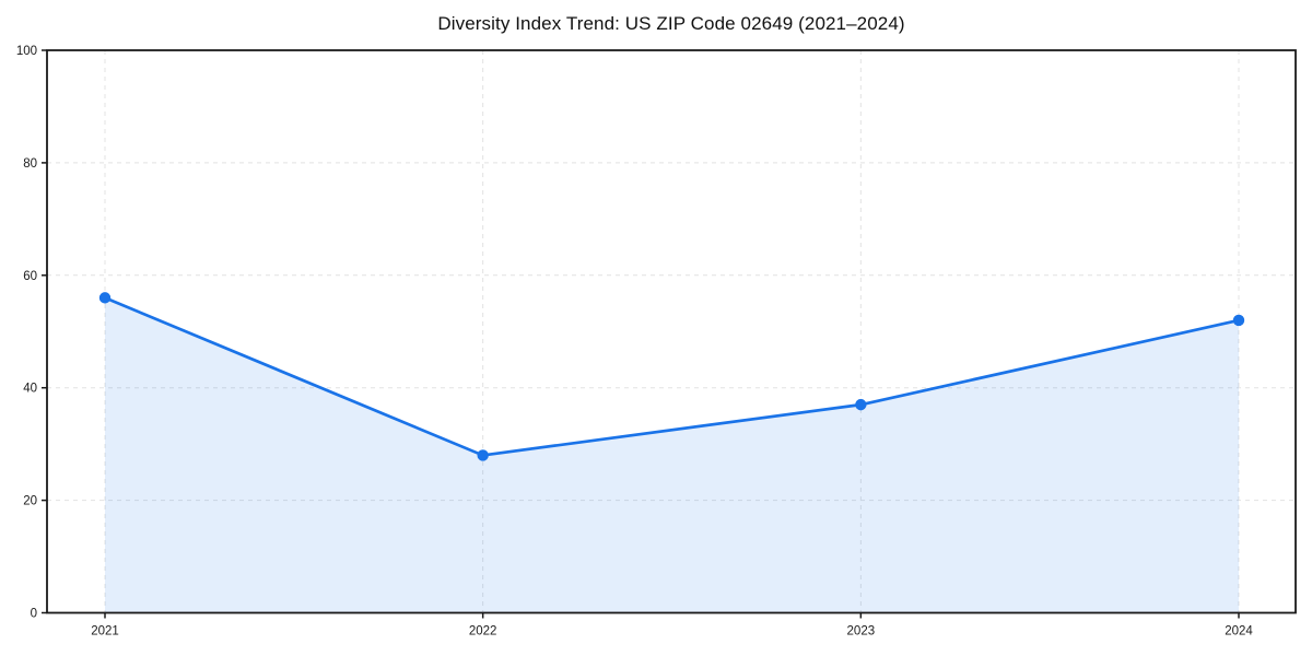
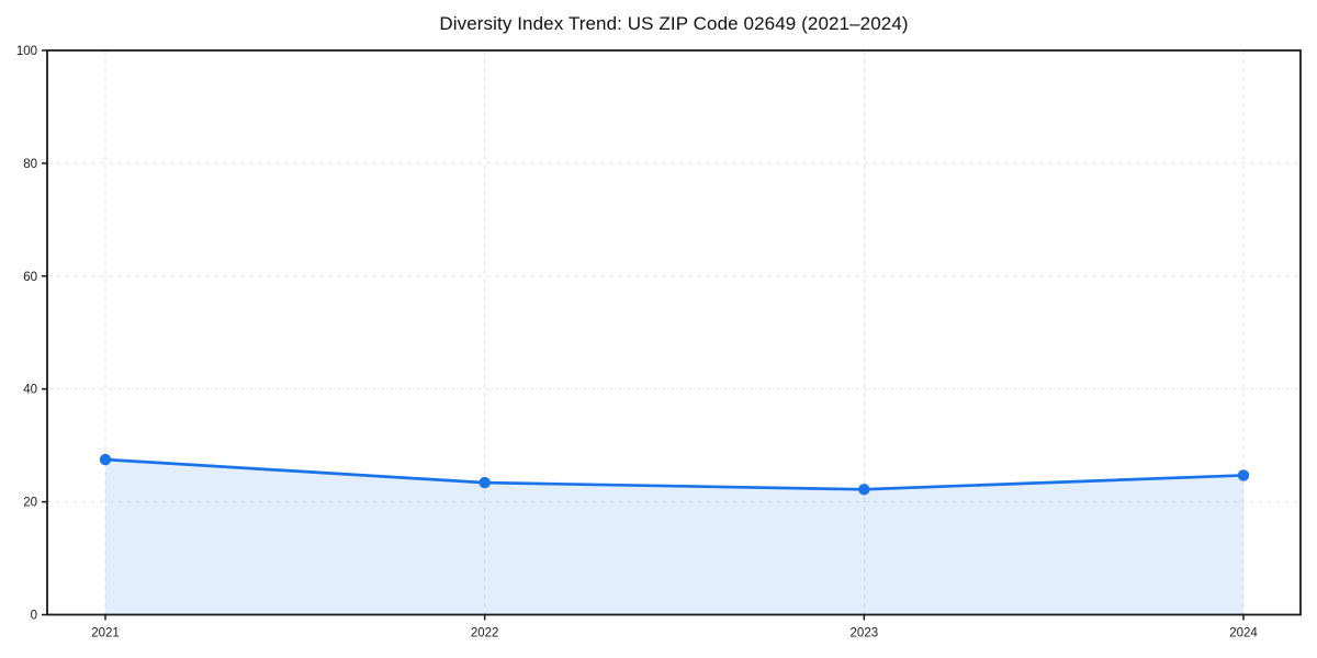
2021: 56 -> 28
2022: 28 -> 23
2023: 37 -> 22
2024: 52 -> 25
